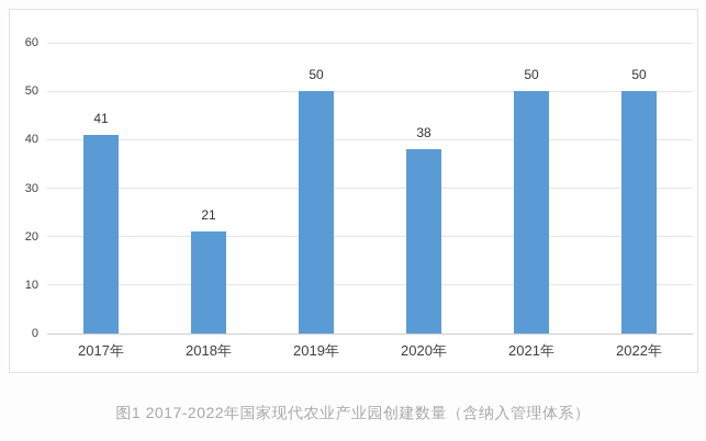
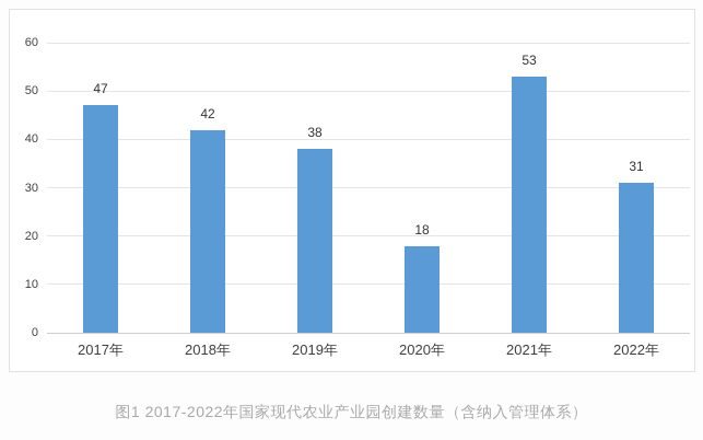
2017年: 41 -> 47
2018年: 21 -> 42
2019年: 50 -> 38
2020年: 38 -> 18
2021年: 50 -> 53
2022年: 50 -> 31
